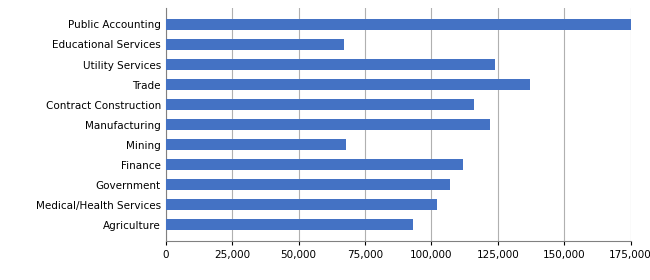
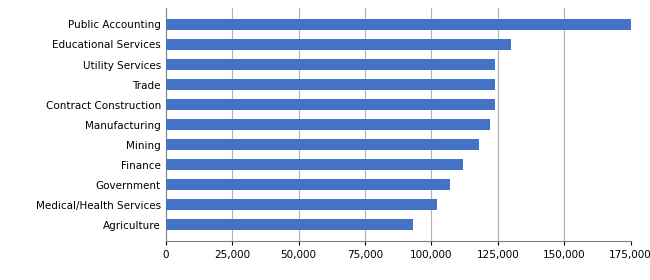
Educational Services: 67,000 -> 130,000
Trade: 137,000 -> 124,000
Contract Construction: 116,000 -> 124,000
Mining: 68,000 -> 118,000
